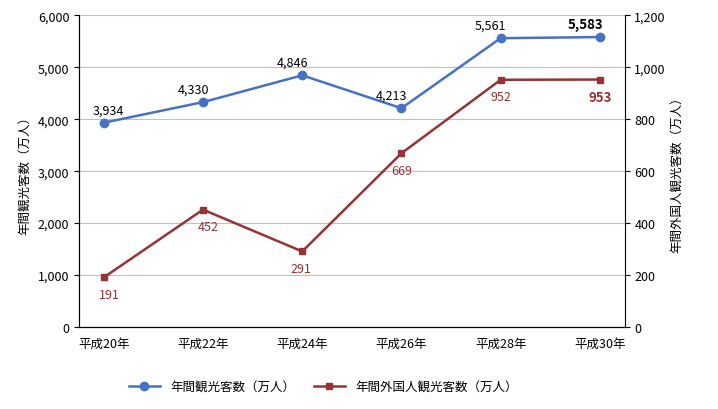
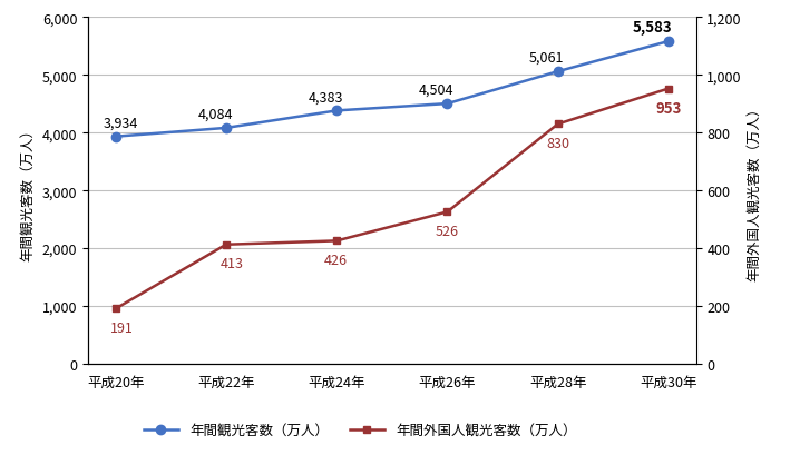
年間観光客数（万人）/平成22年: 4,330 -> 4,084
年間外国人観光客数（万人）/平成22年: 452 -> 413
年間観光客数（万人）/平成24年: 4,846 -> 4,383
年間外国人観光客数（万人）/平成24年: 291 -> 426
年間観光客数（万人）/平成26年: 4,213 -> 4,504
年間外国人観光客数（万人）/平成26年: 669 -> 526
年間観光客数（万人）/平成28年: 5,561 -> 5,061
年間外国人観光客数（万人）/平成28年: 952 -> 830
